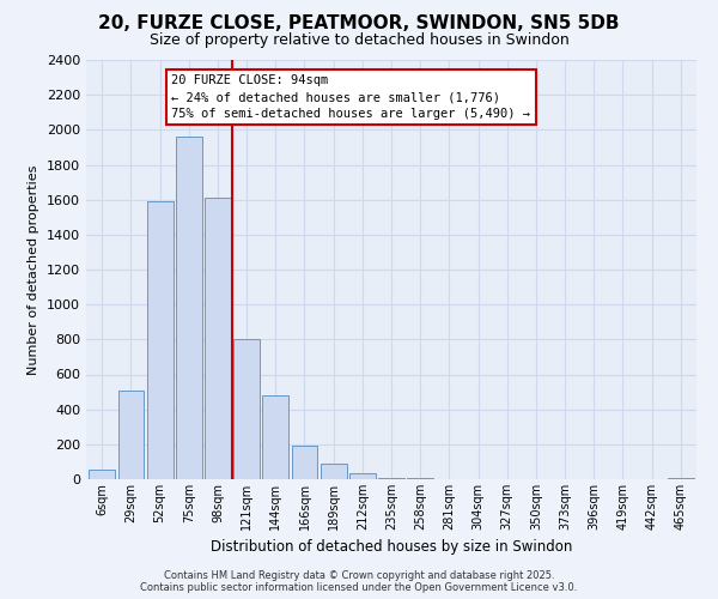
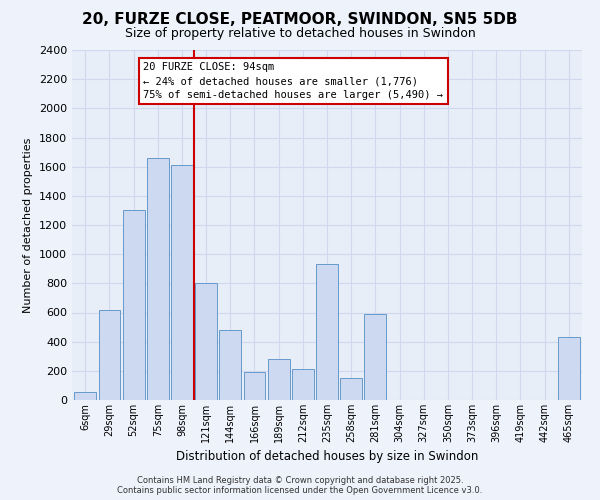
29sqm: 510 -> 620
52sqm: 1590 -> 1300
75sqm: 1960 -> 1660
189sqm: 90 -> 280
212sqm: 40 -> 210
235sqm: 10 -> 930
258sqm: 0 -> 150
281sqm: 0 -> 590
465sqm: 10 -> 430
